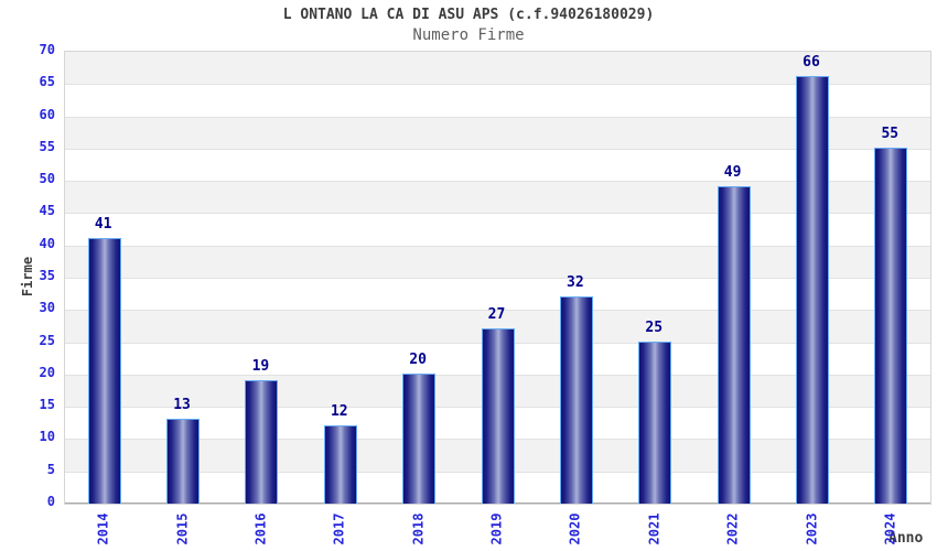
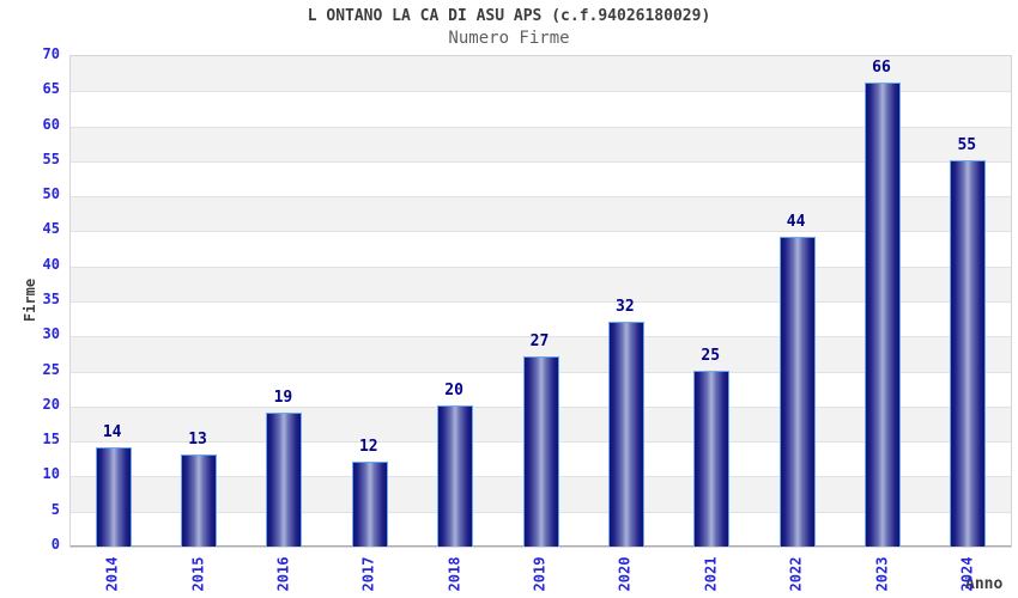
2014: 41 -> 14
2022: 49 -> 44
